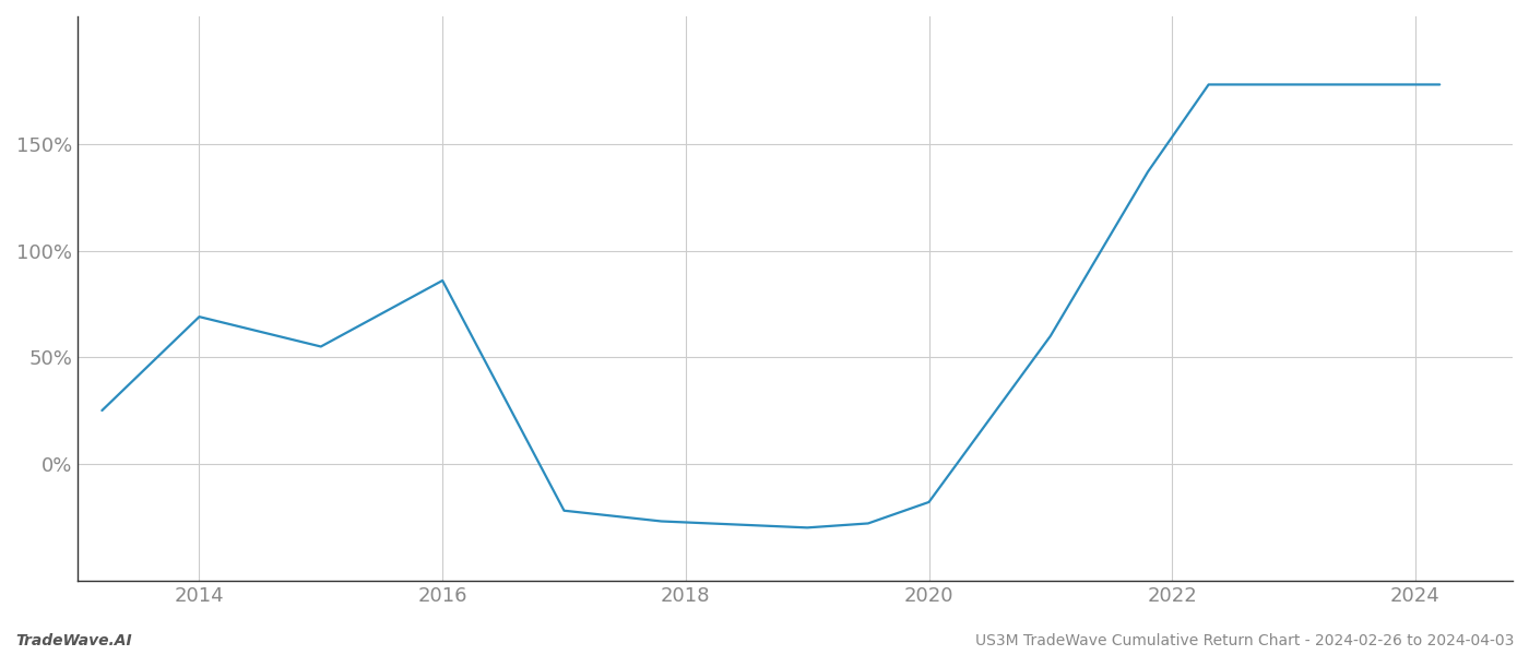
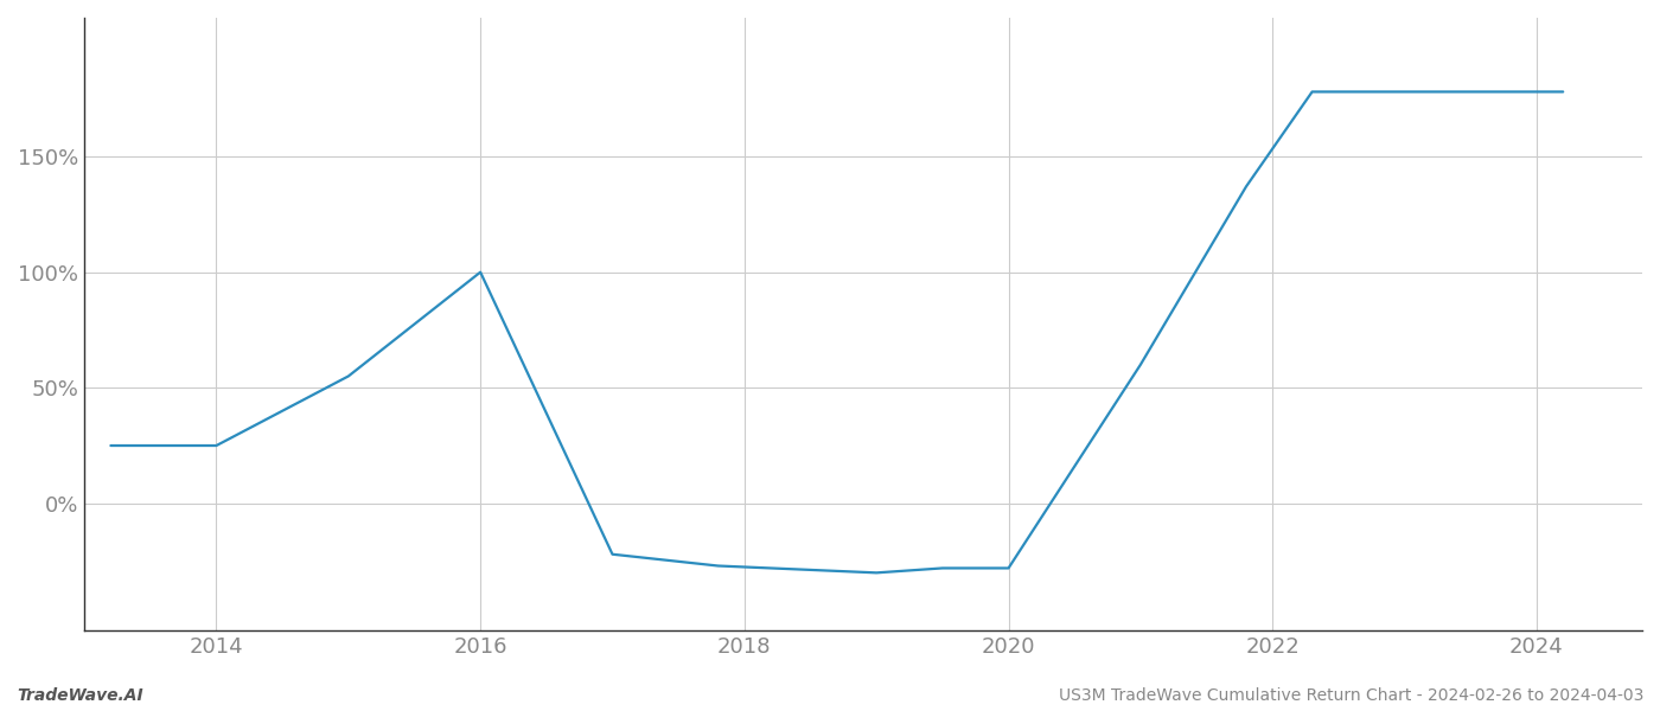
2014: 69% -> 25%
2016: 86% -> 100%
2020: -18% -> -28%
